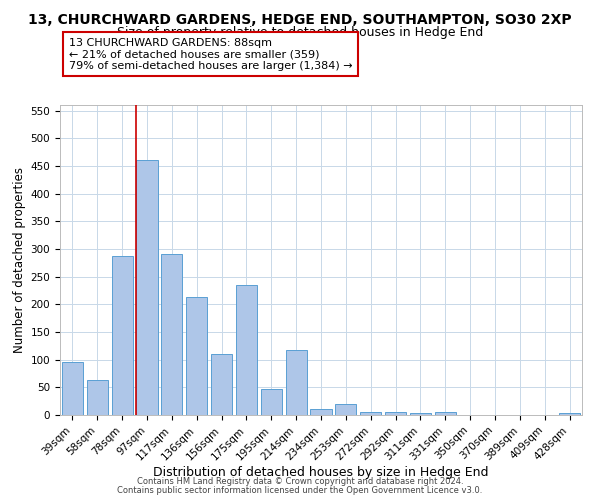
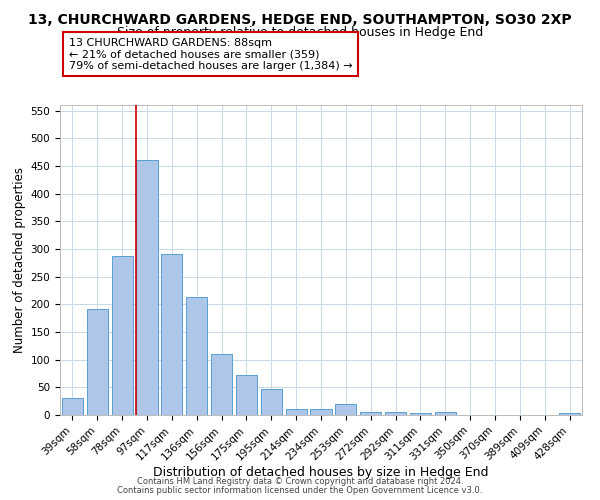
39sqm: 96 -> 30
58sqm: 64 -> 192
175sqm: 234 -> 73
214sqm: 118 -> 10
